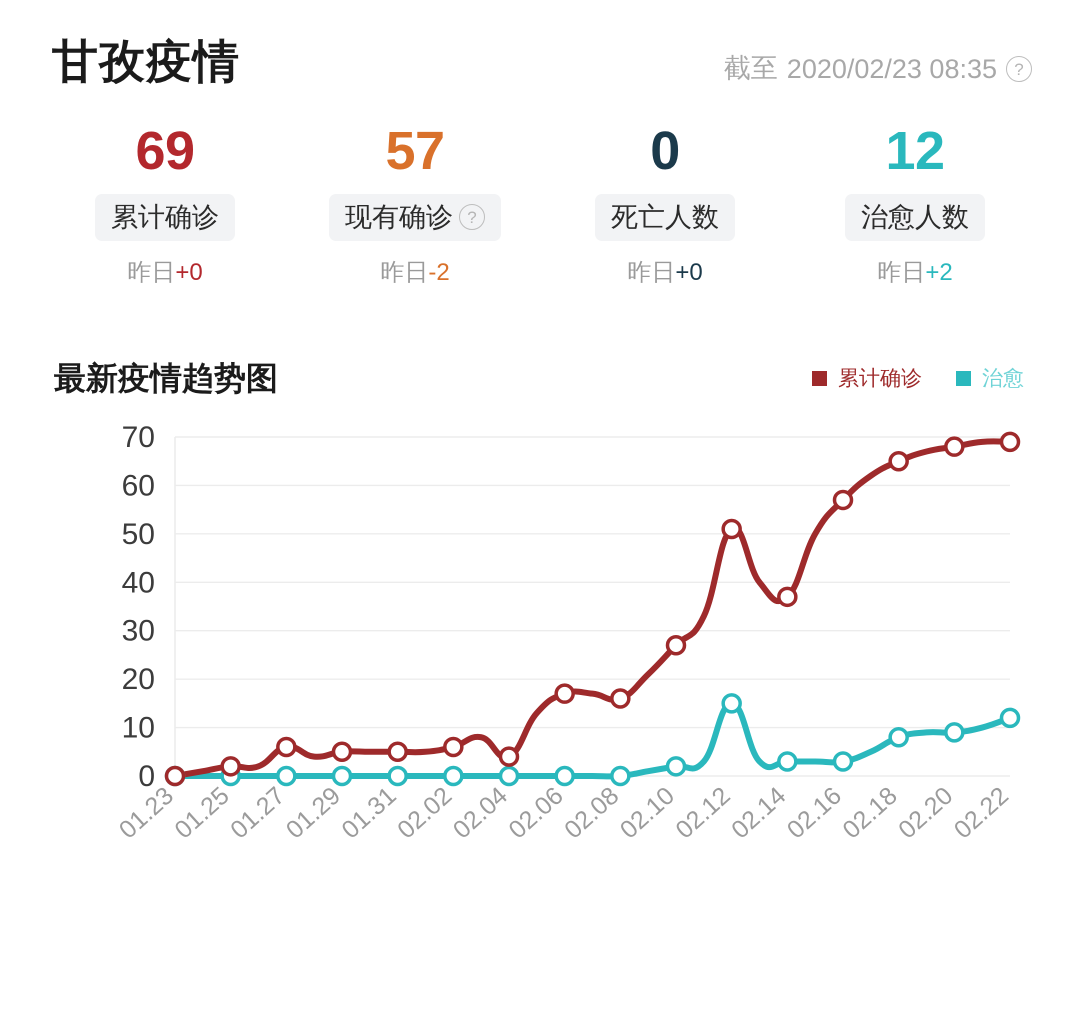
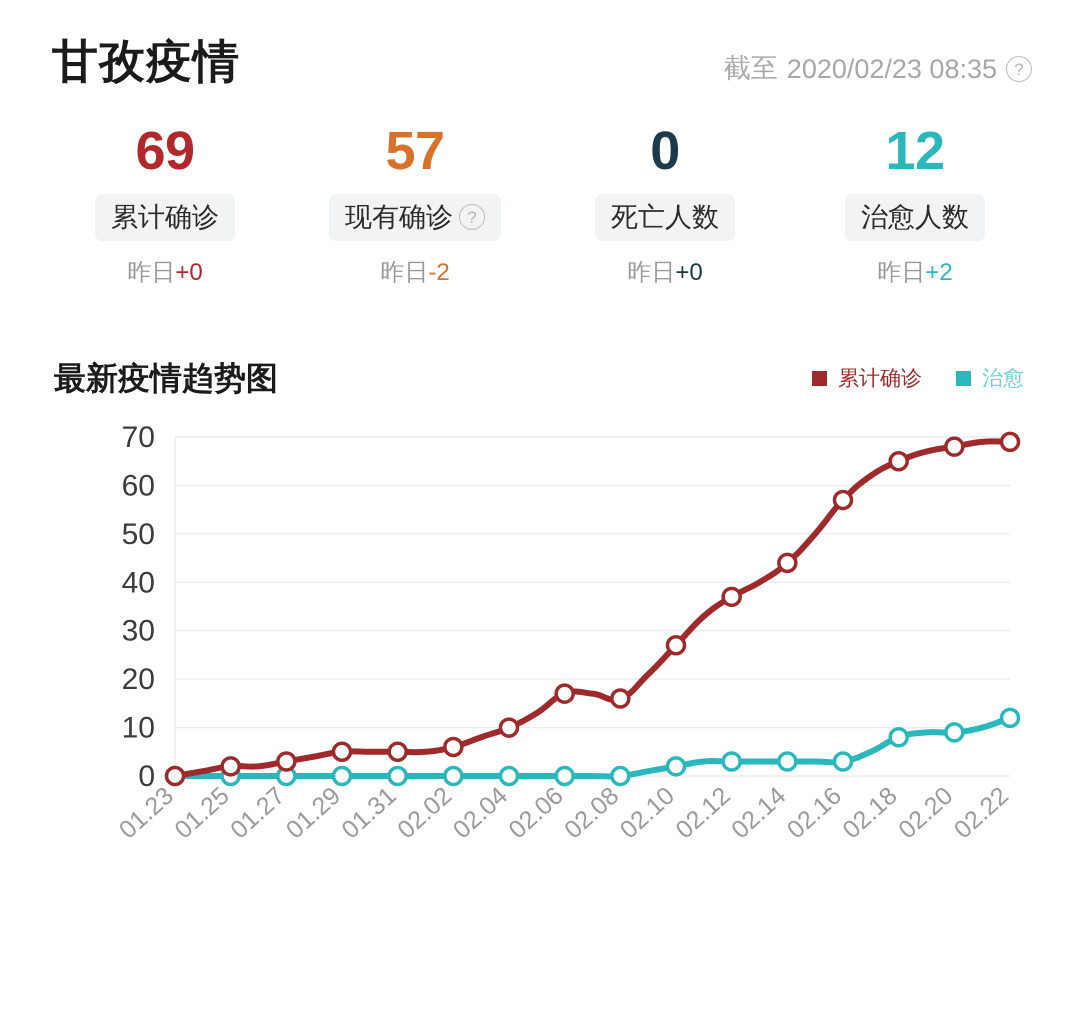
累计确诊/01.27: 6 -> 3
累计确诊/02.04: 4 -> 10
累计确诊/02.12: 51 -> 37
治愈/02.12: 15 -> 3
累计确诊/02.14: 37 -> 44
